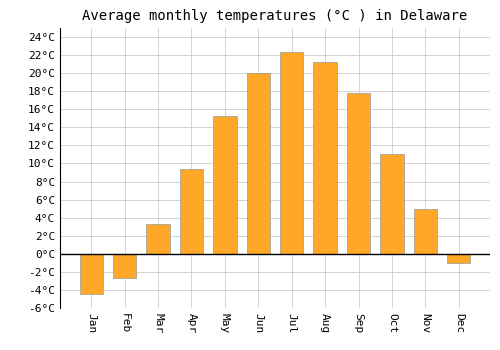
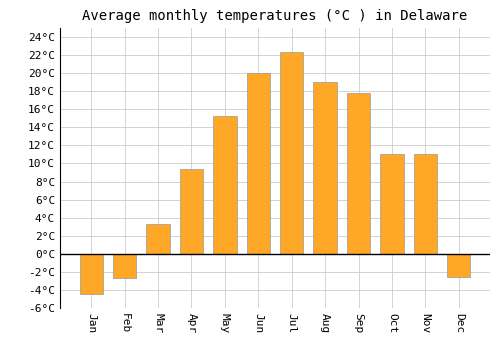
Aug: 21.2°C -> 19.0°C
Nov: 5.0°C -> 11.0°C
Dec: -1.0°C -> -2.6°C
